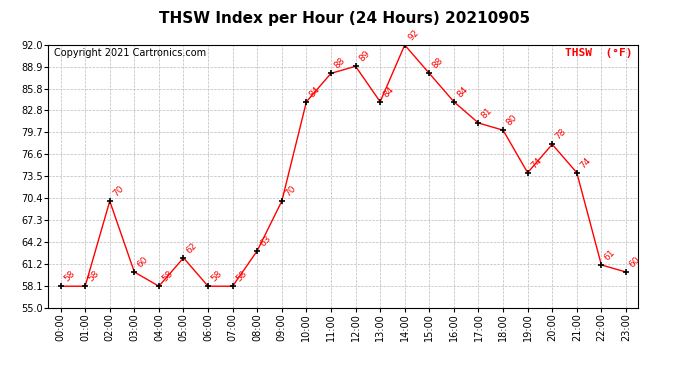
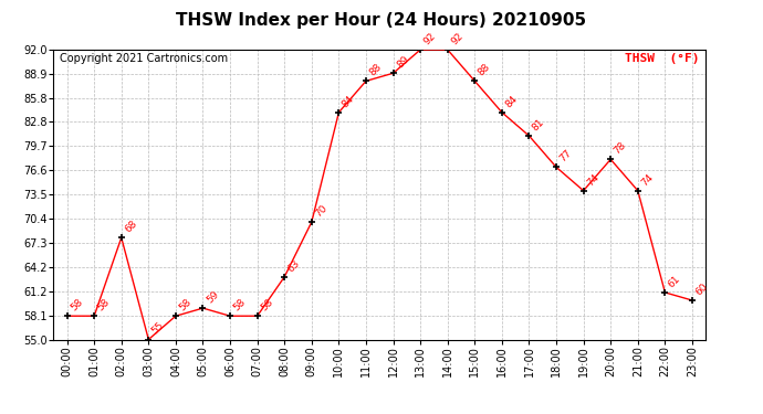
02:00: 70 -> 68
03:00: 60 -> 55
05:00: 62 -> 59
13:00: 84 -> 92
18:00: 80 -> 77
